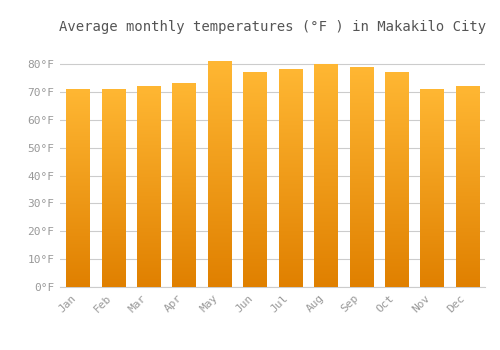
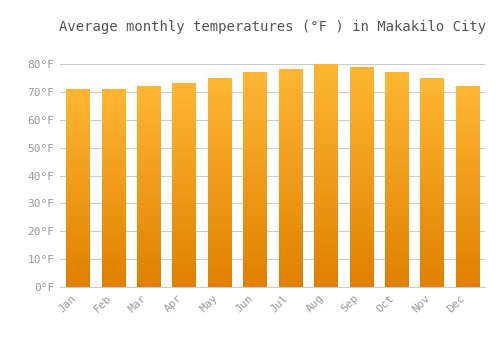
May: 81°F -> 75°F
Nov: 71°F -> 75°F
